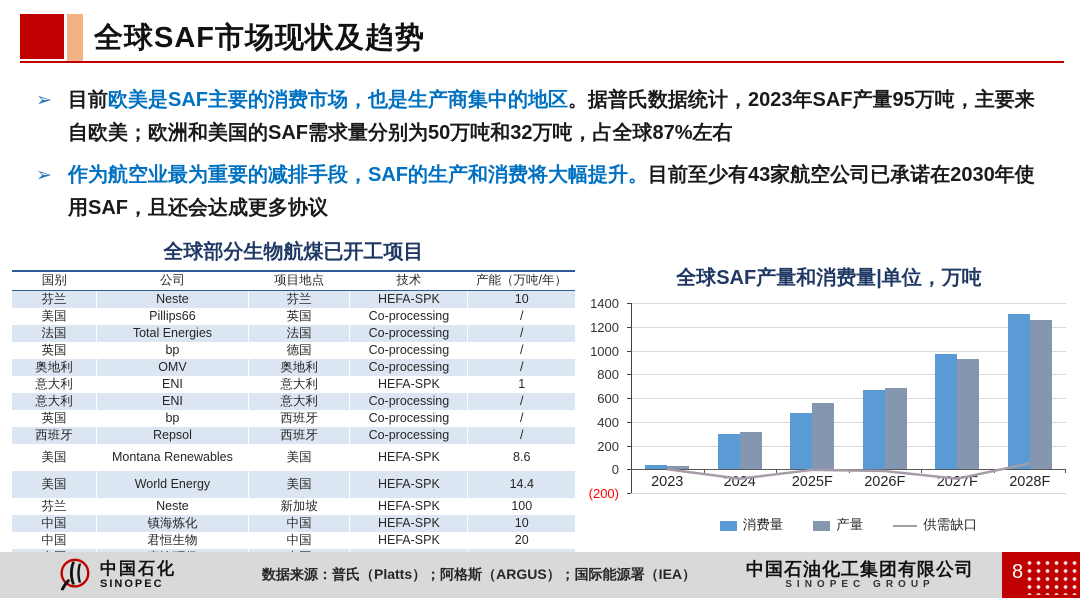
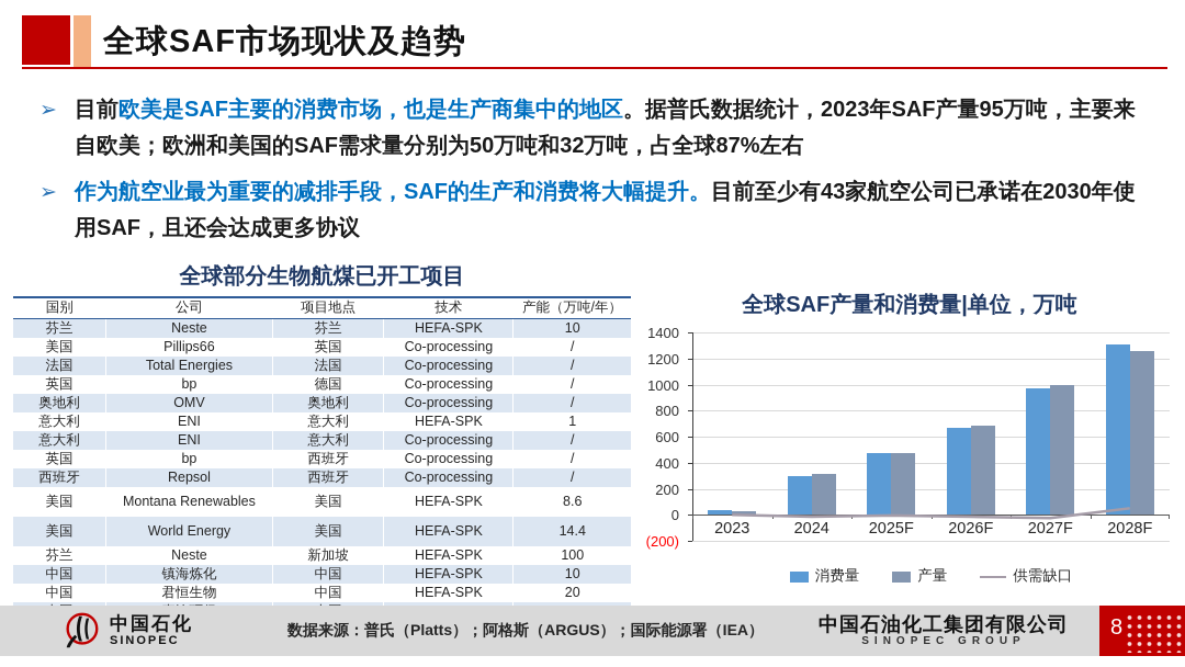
供需缺口/2024: -80 -> -20
产量/2025F: 560 -> 480
产量/2027F: 930 -> 1000
供需缺口/2027F: -80 -> -20
